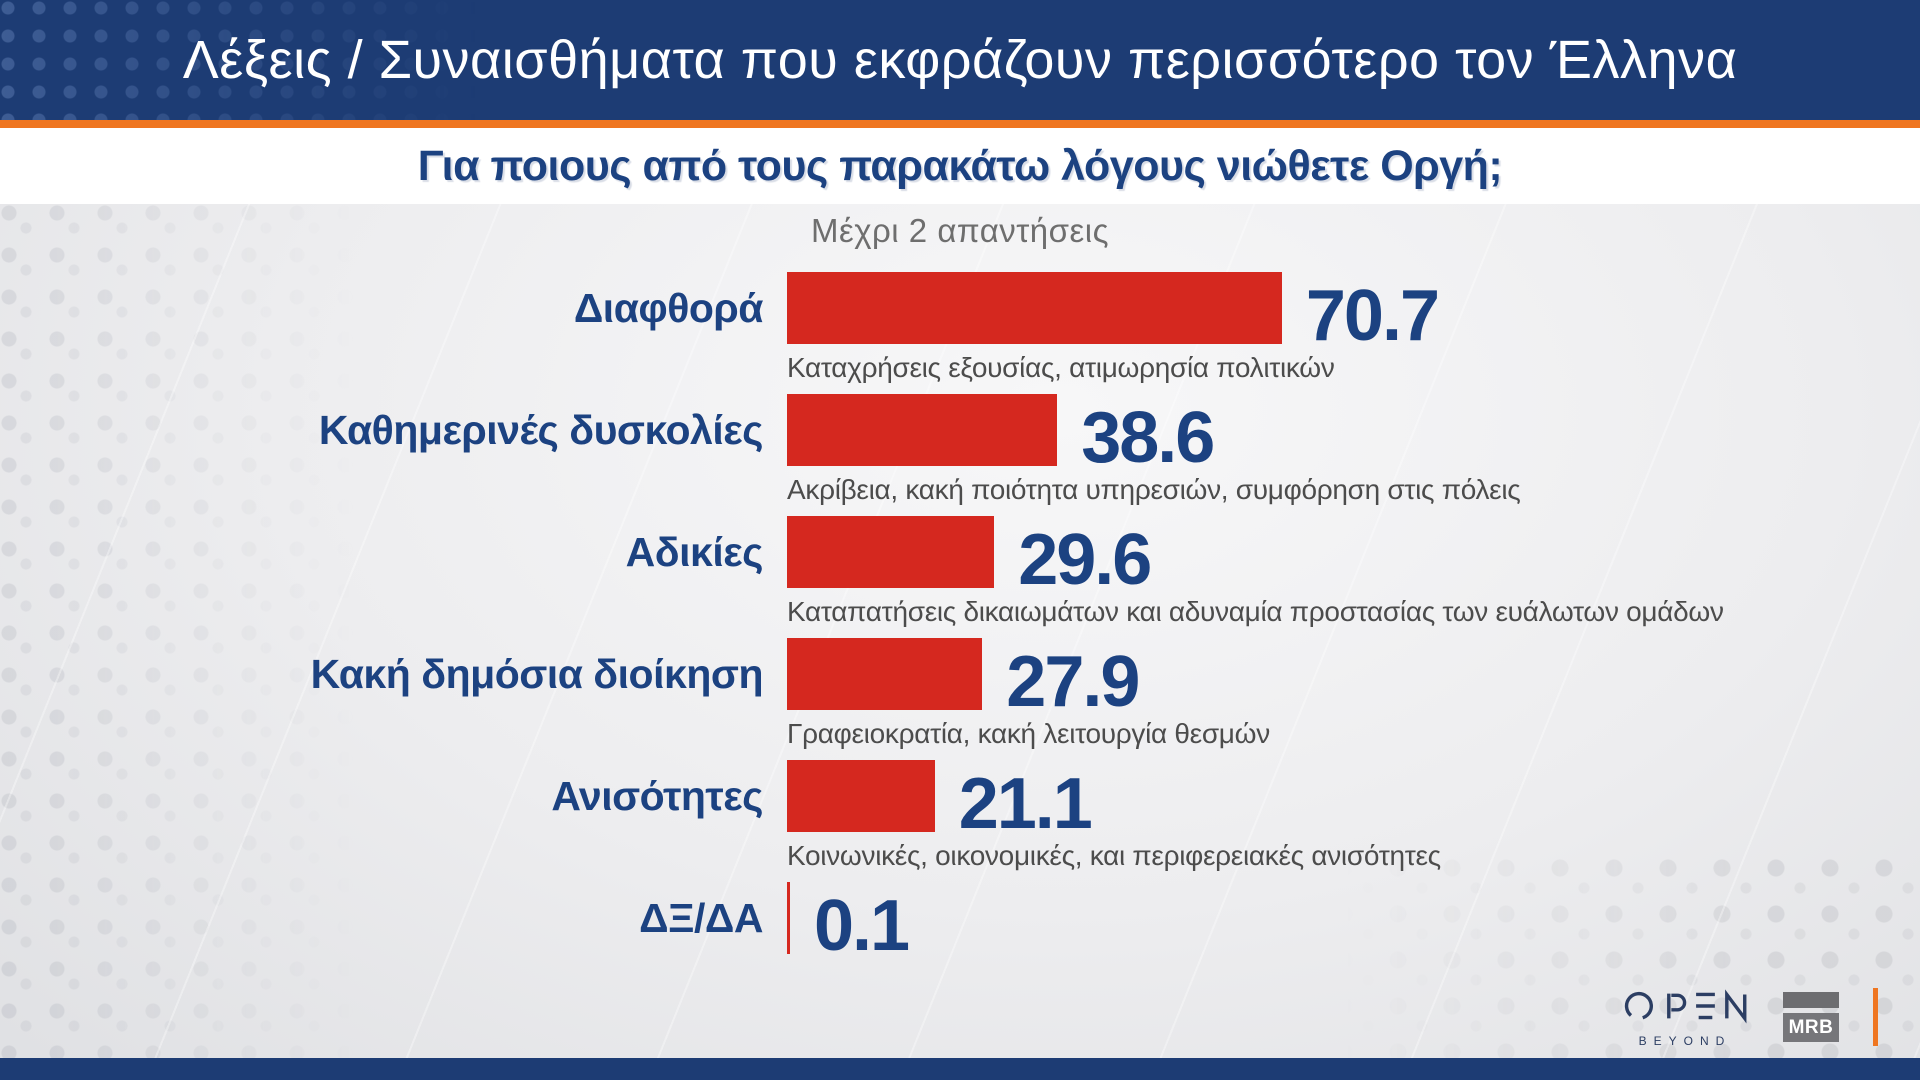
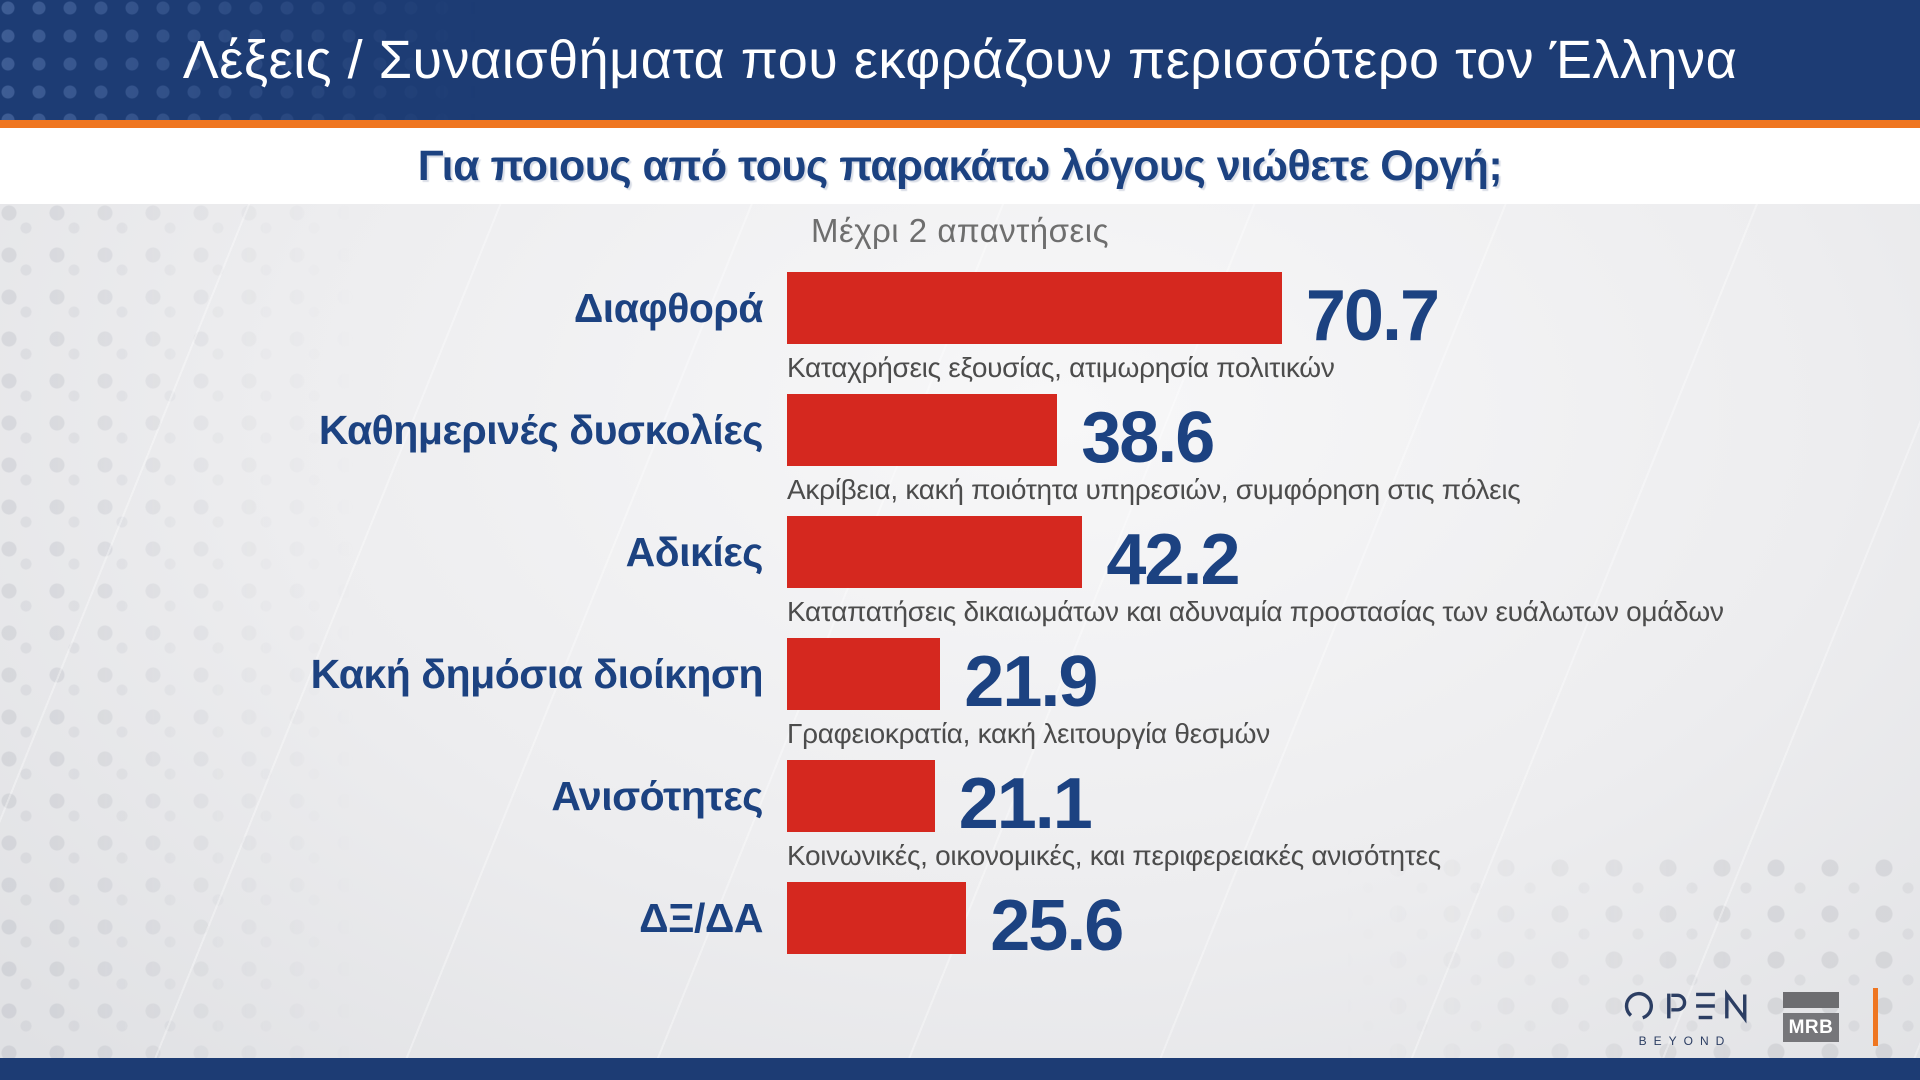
Αδικίες: 29.6 -> 42.2
Κακή δημόσια διοίκηση: 27.9 -> 21.9
ΔΞ/ΔΑ: 0.1 -> 25.6
